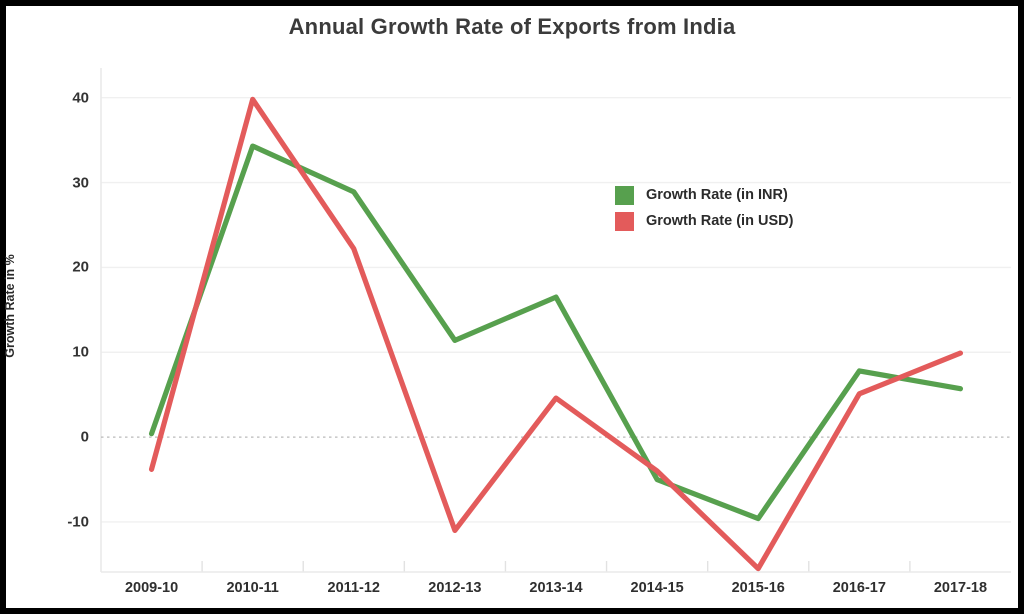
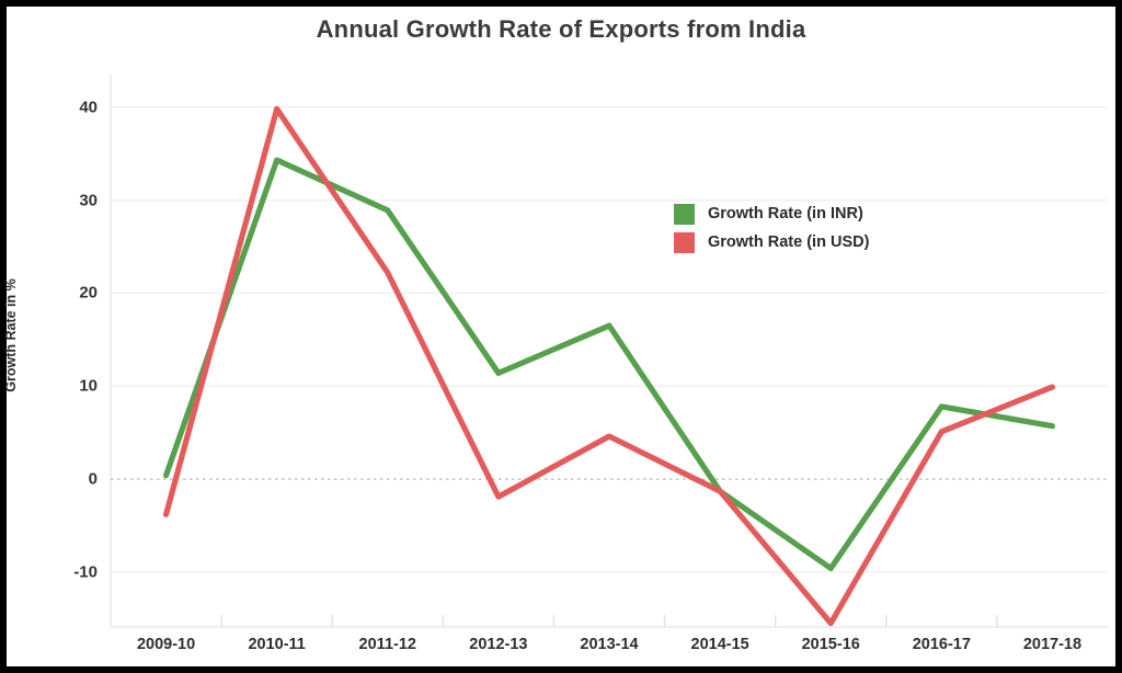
Growth Rate (in USD)/2012-13: -11 -> -2
Growth Rate (in INR)/2014-15: -5 -> -1
Growth Rate (in USD)/2014-15: -4 -> -1
